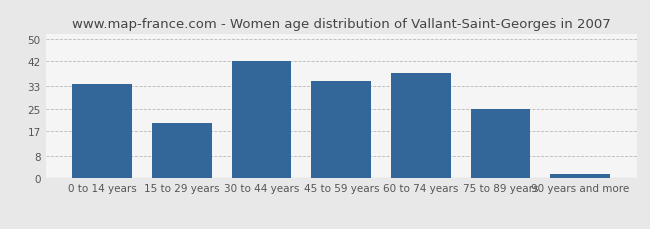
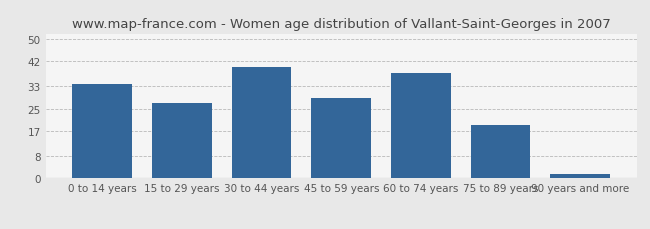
15 to 29 years: 20.0 -> 27.0
30 to 44 years: 42.0 -> 40.0
45 to 59 years: 35.0 -> 29.0
75 to 89 years: 25.0 -> 19.0
